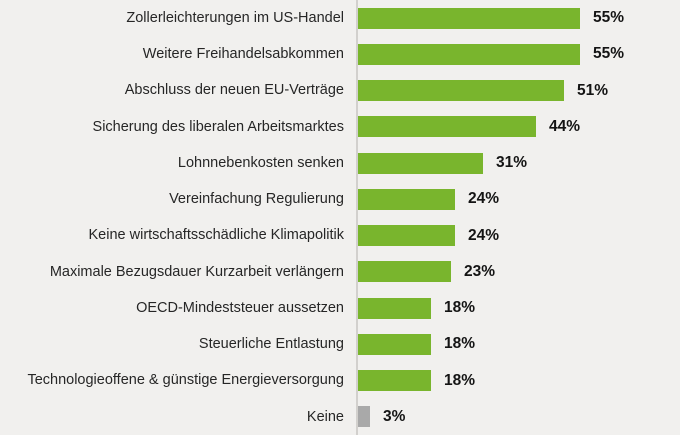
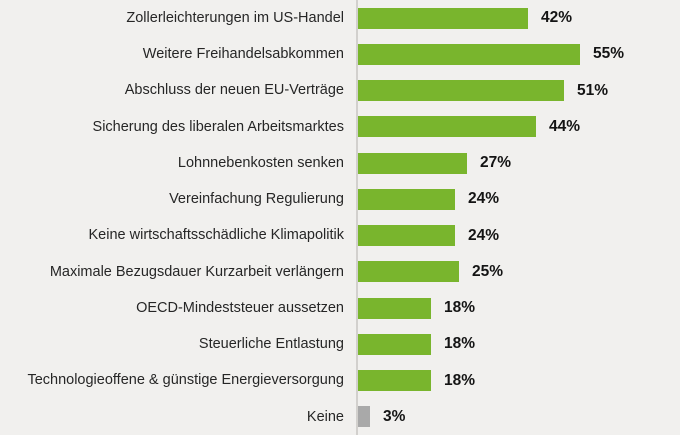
Zollerleichterungen im US-Handel: 55% -> 42%
Lohnnebenkosten senken: 31% -> 27%
Maximale Bezugsdauer Kurzarbeit verlängern: 23% -> 25%
